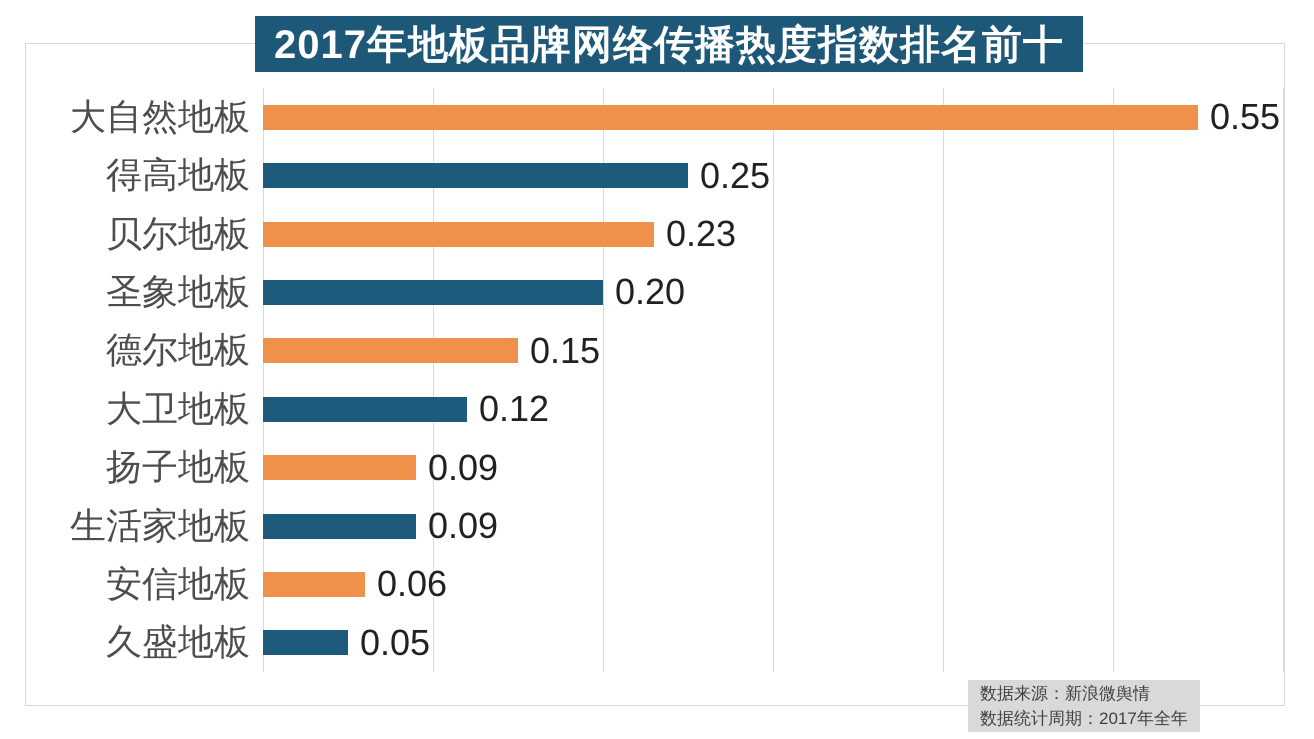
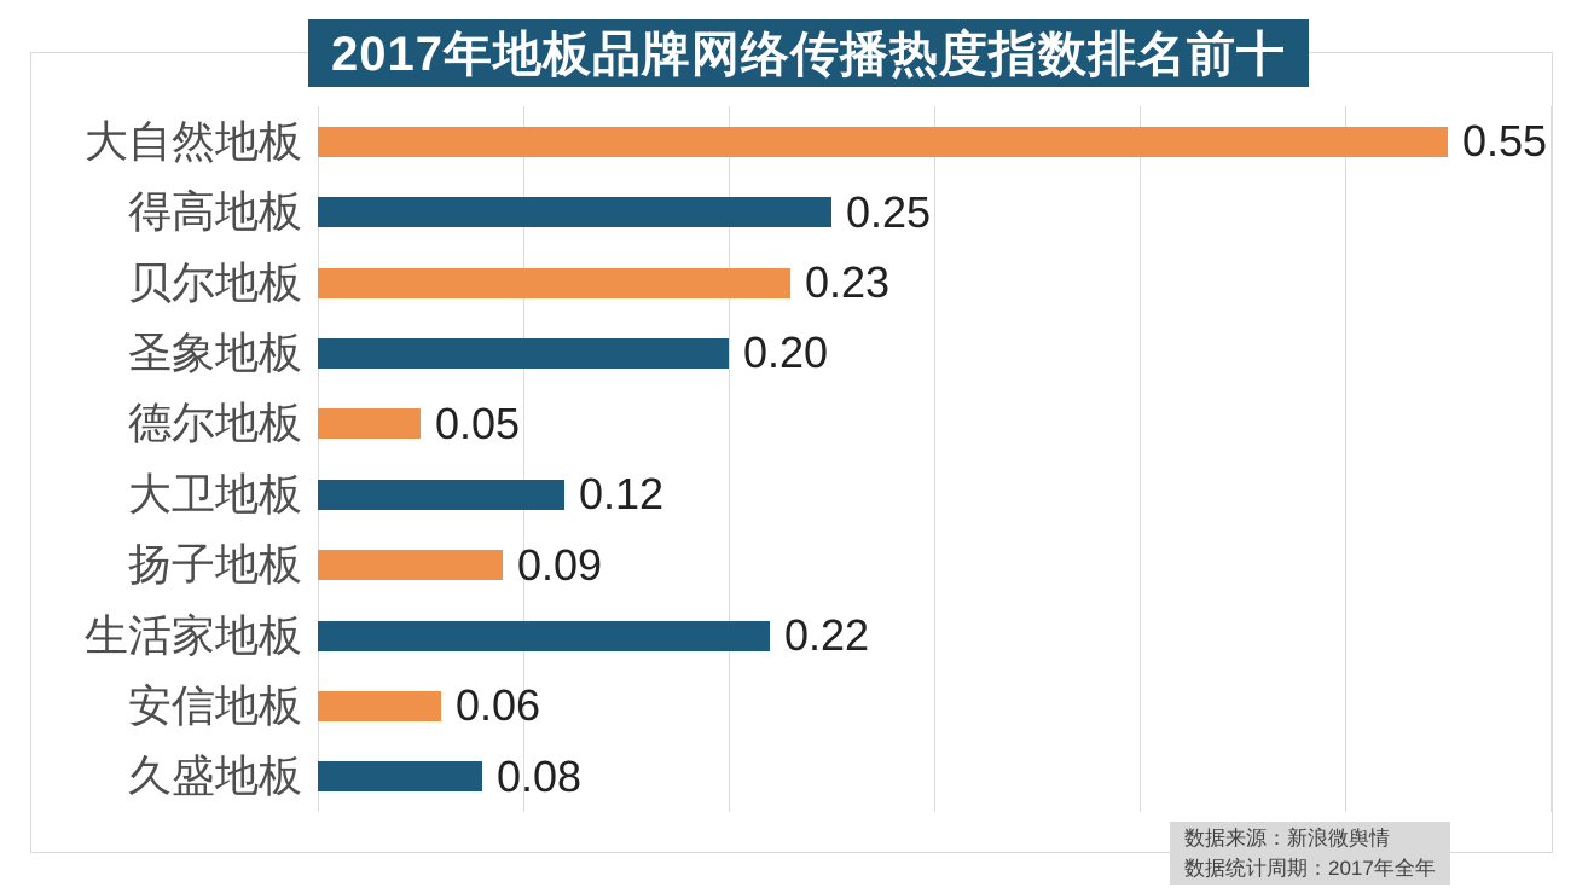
德尔地板: 0.15 -> 0.05
生活家地板: 0.09 -> 0.22
久盛地板: 0.05 -> 0.08
